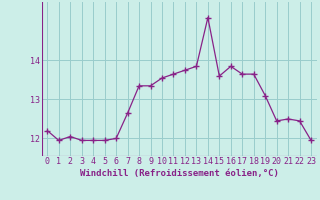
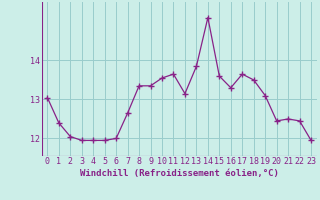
0: 12.20 -> 13.05
1: 11.95 -> 12.40
12: 13.75 -> 13.15
16: 13.85 -> 13.30
18: 13.65 -> 13.50
